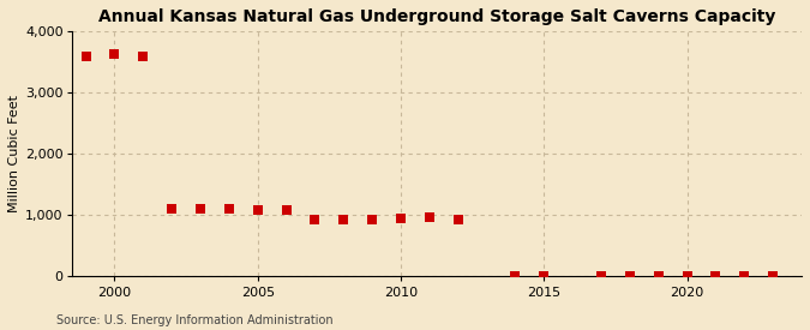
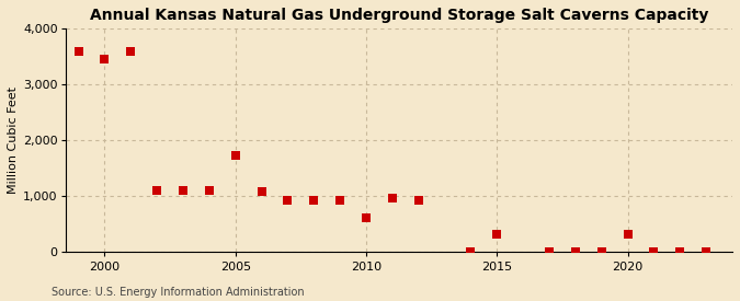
2000: 3,640 -> 3,460
2005: 1,090 -> 1,740
2010: 940 -> 620
2015: 0 -> 320
2020: 0 -> 320
